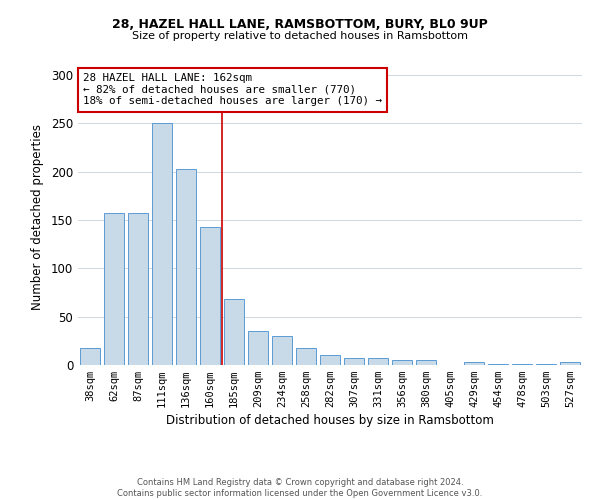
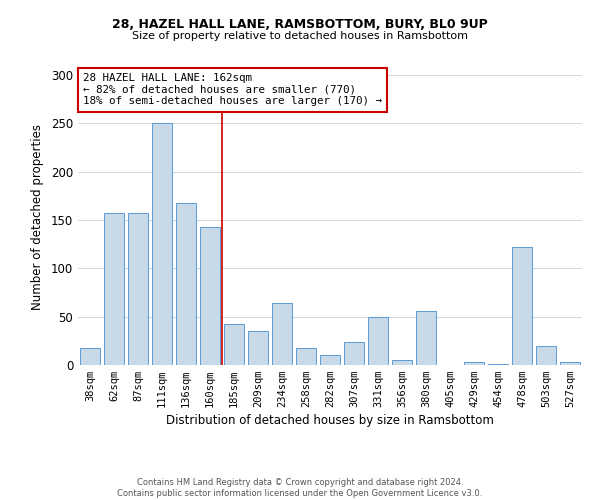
136sqm: 203 -> 168
185sqm: 68 -> 42
234sqm: 30 -> 64
307sqm: 7 -> 24
331sqm: 7 -> 50
380sqm: 5 -> 56
478sqm: 1 -> 122
503sqm: 1 -> 20
